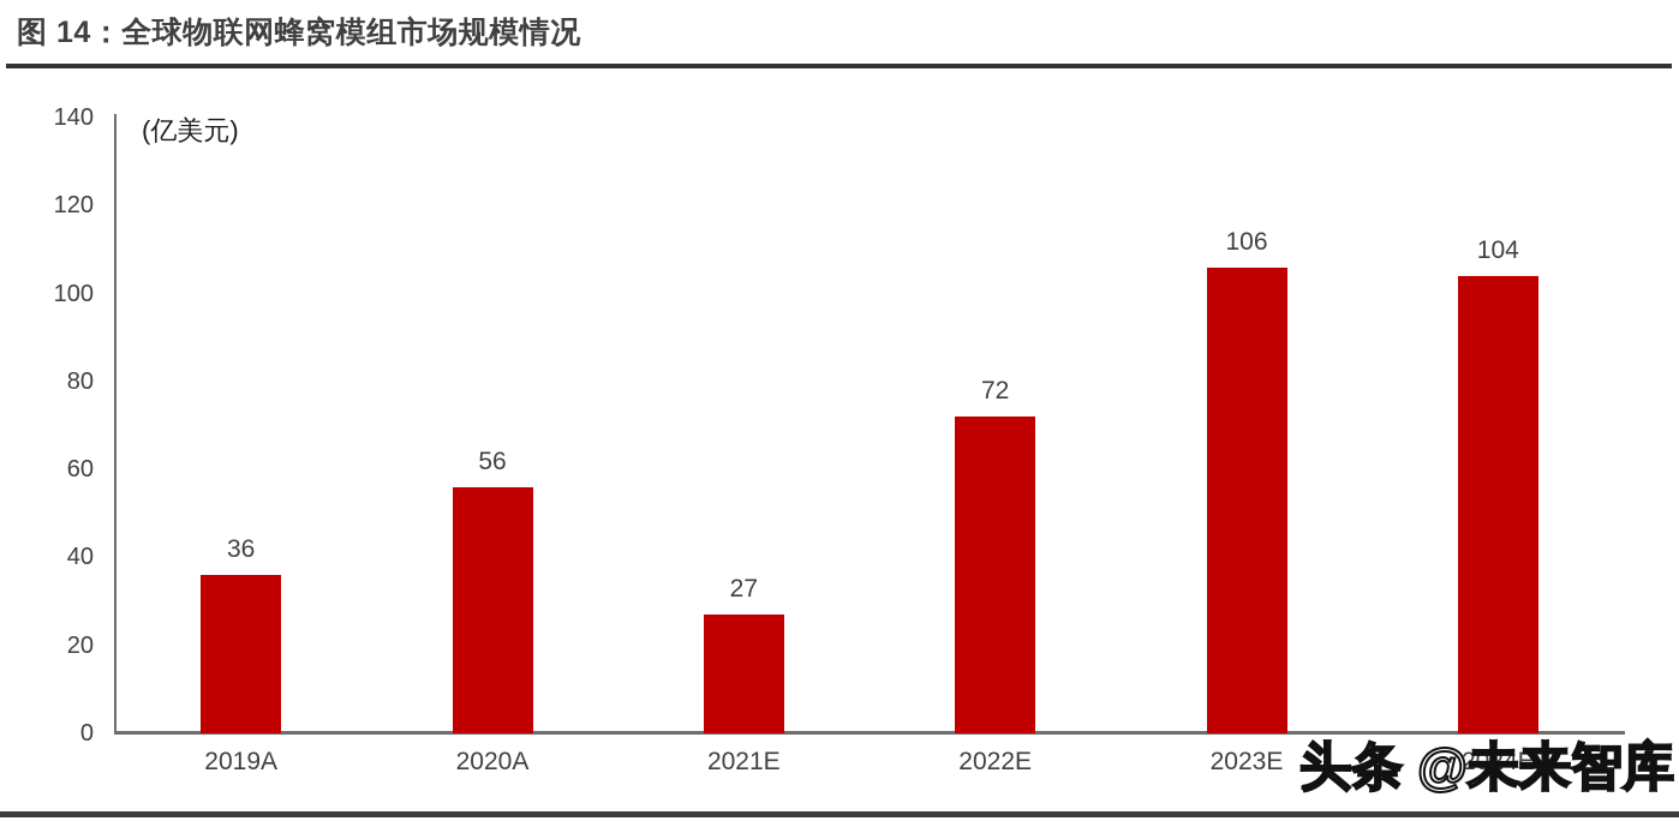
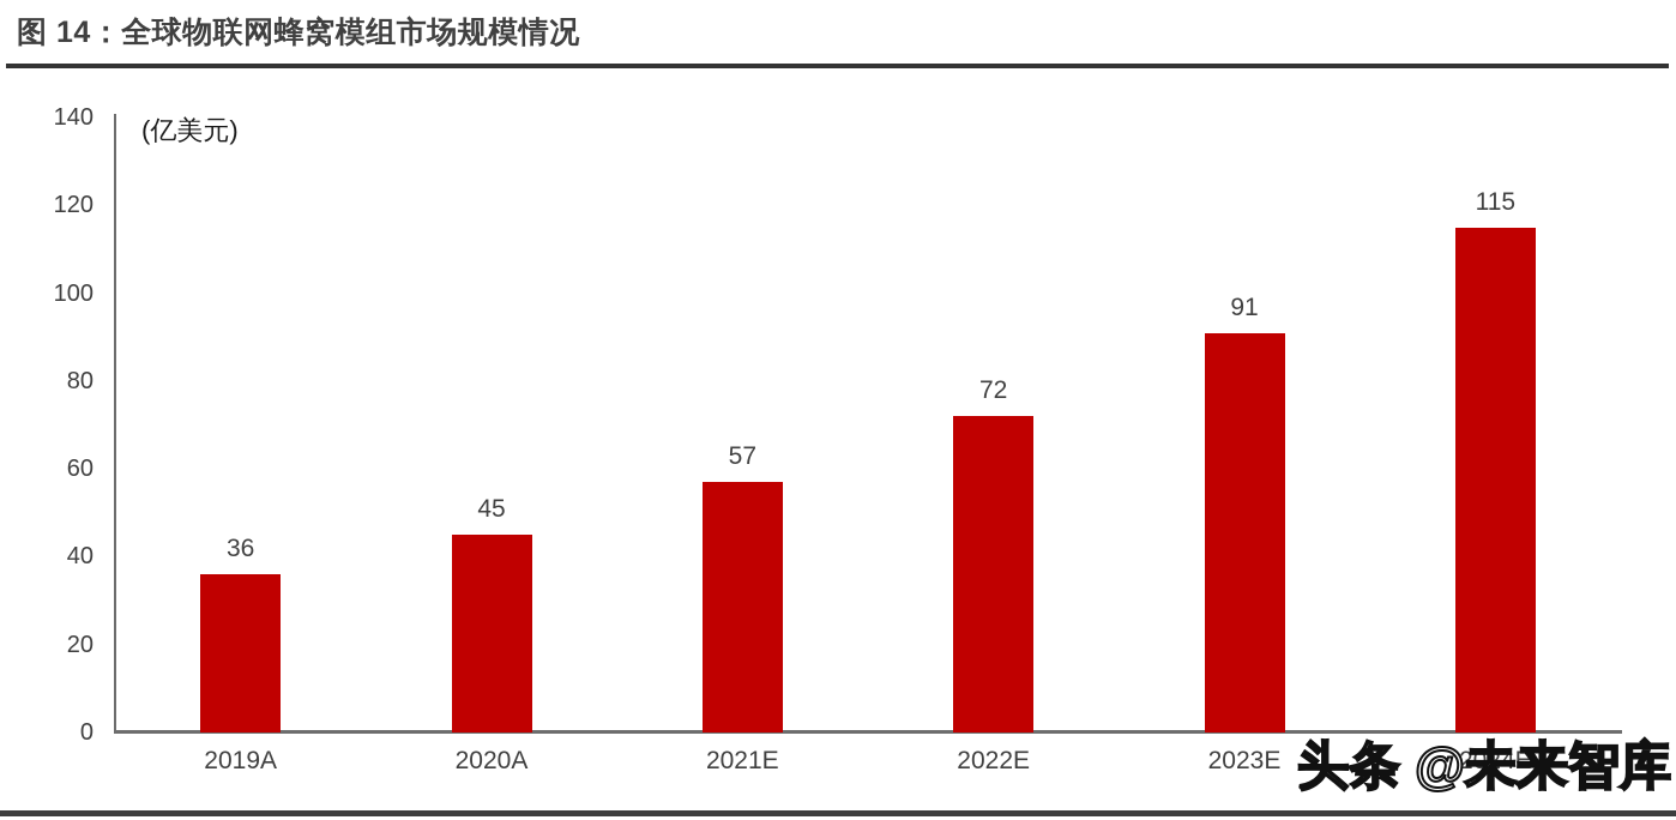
2020A: 56 -> 45
2021E: 27 -> 57
2023E: 106 -> 91
2024E: 104 -> 115
